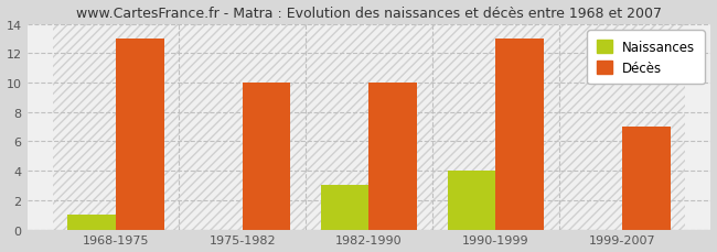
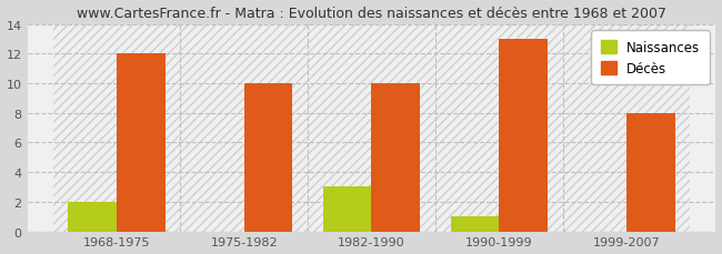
Naissances/1968-1975: 1 -> 2
Décès/1968-1975: 13 -> 12
Naissances/1990-1999: 4 -> 1
Décès/1999-2007: 7 -> 8
